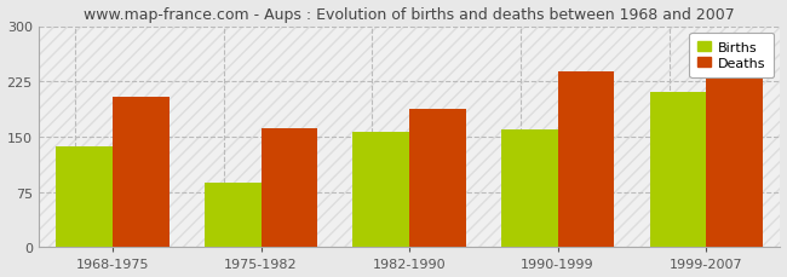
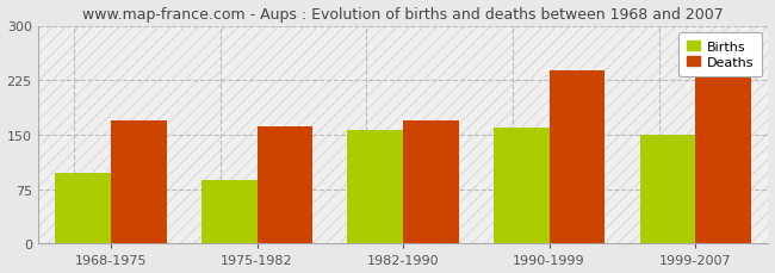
Births/1968-1975: 136 -> 97
Deaths/1968-1975: 204 -> 170
Deaths/1982-1990: 188 -> 170
Births/1999-2007: 210 -> 150
